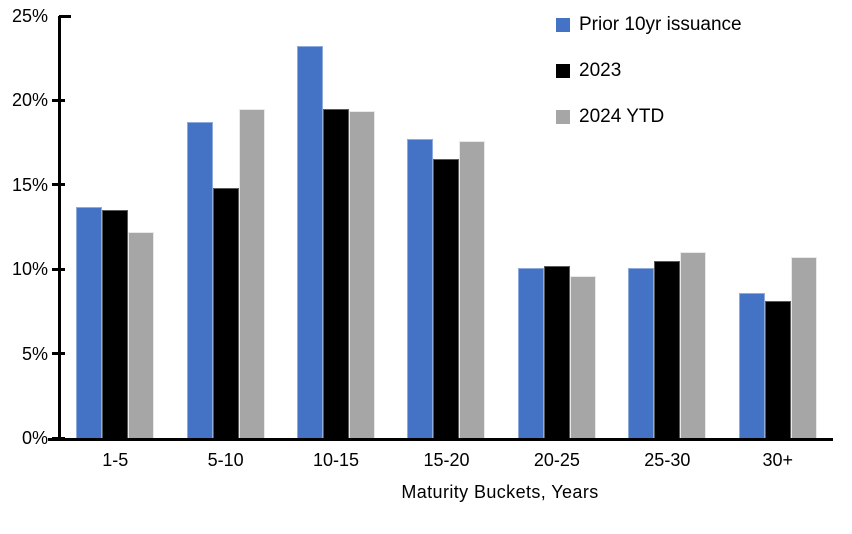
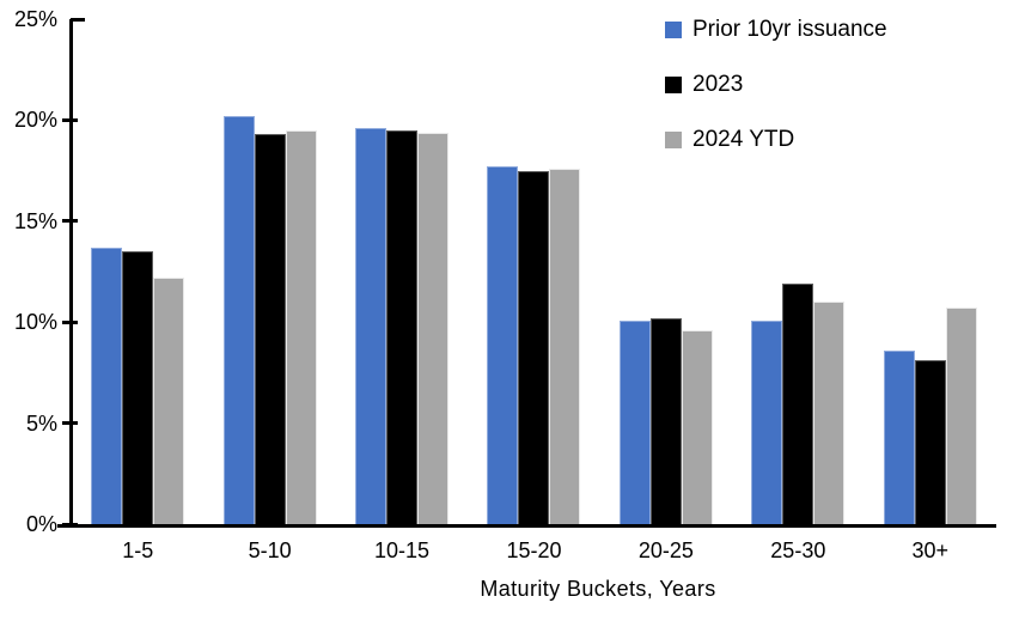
Prior 10yr issuance/5-10: 18.7% -> 20.2%
2023/5-10: 14.8% -> 19.3%
Prior 10yr issuance/10-15: 23.2% -> 19.6%
2023/15-20: 16.5% -> 17.5%
2023/25-30: 10.5% -> 11.9%
